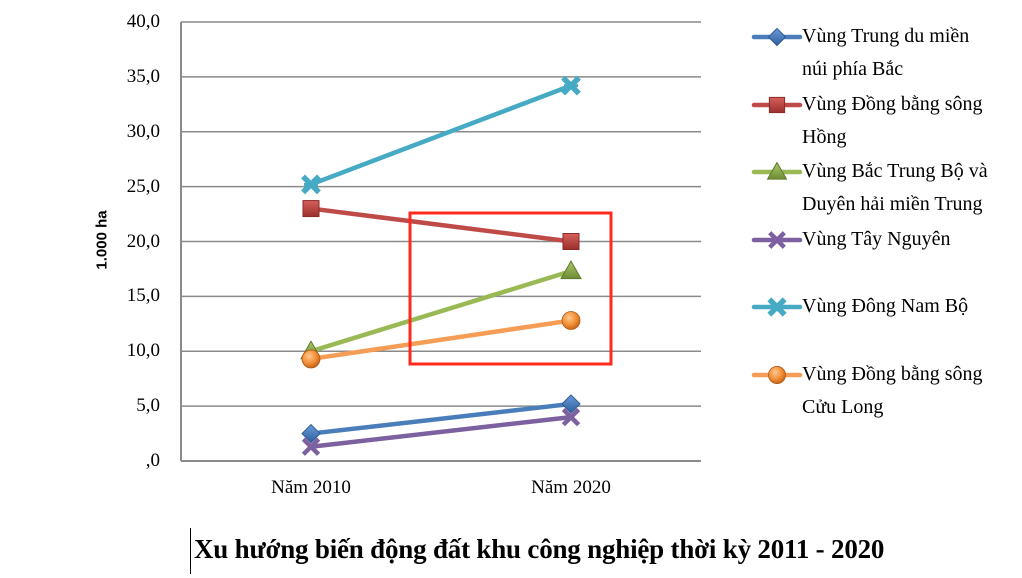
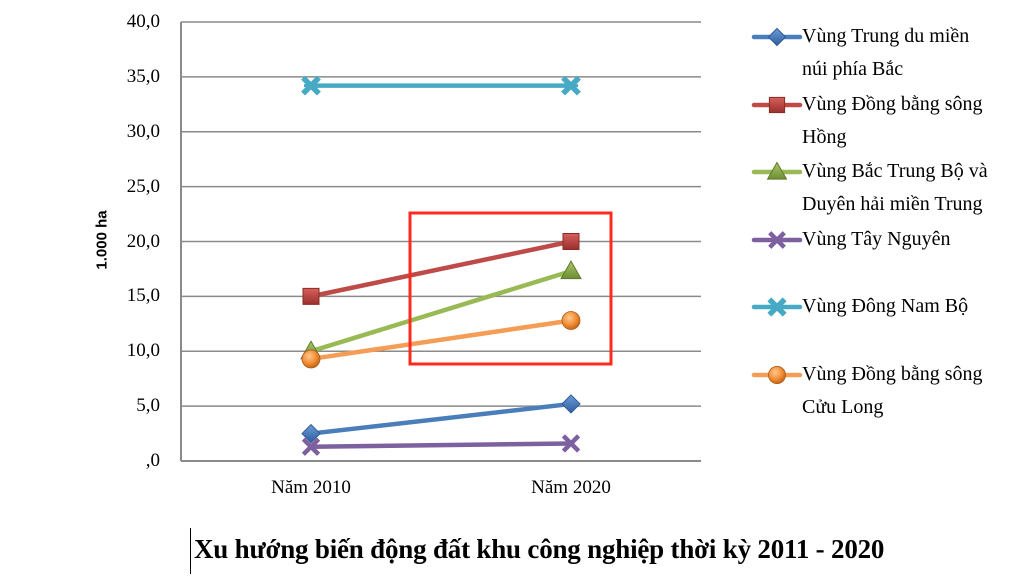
Vùng Đồng bằng sông Hồng/Năm 2010: 23 -> 15
Vùng Đông Nam Bộ/Năm 2010: 25,2 -> 34,2
Vùng Tây Nguyên/Năm 2020: 4,0 -> 1,6
